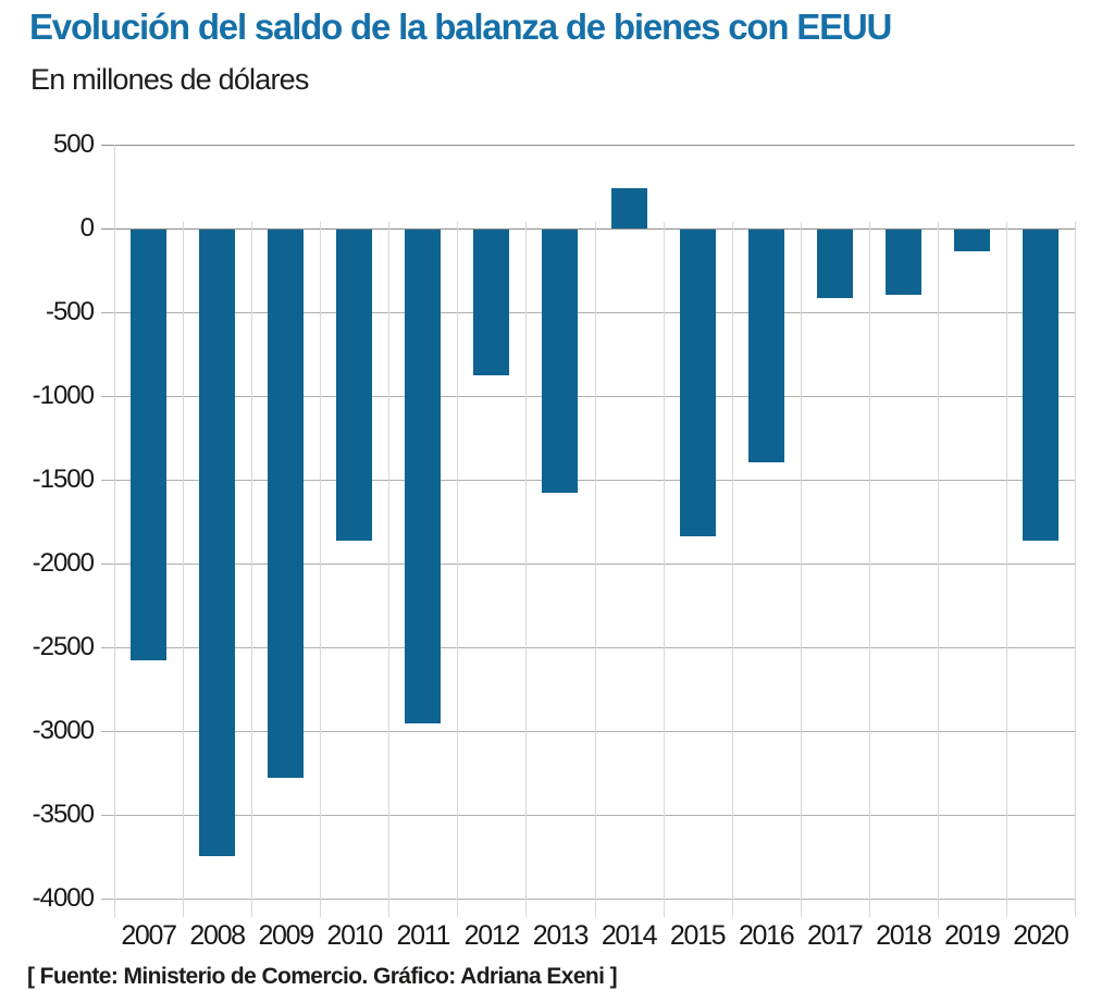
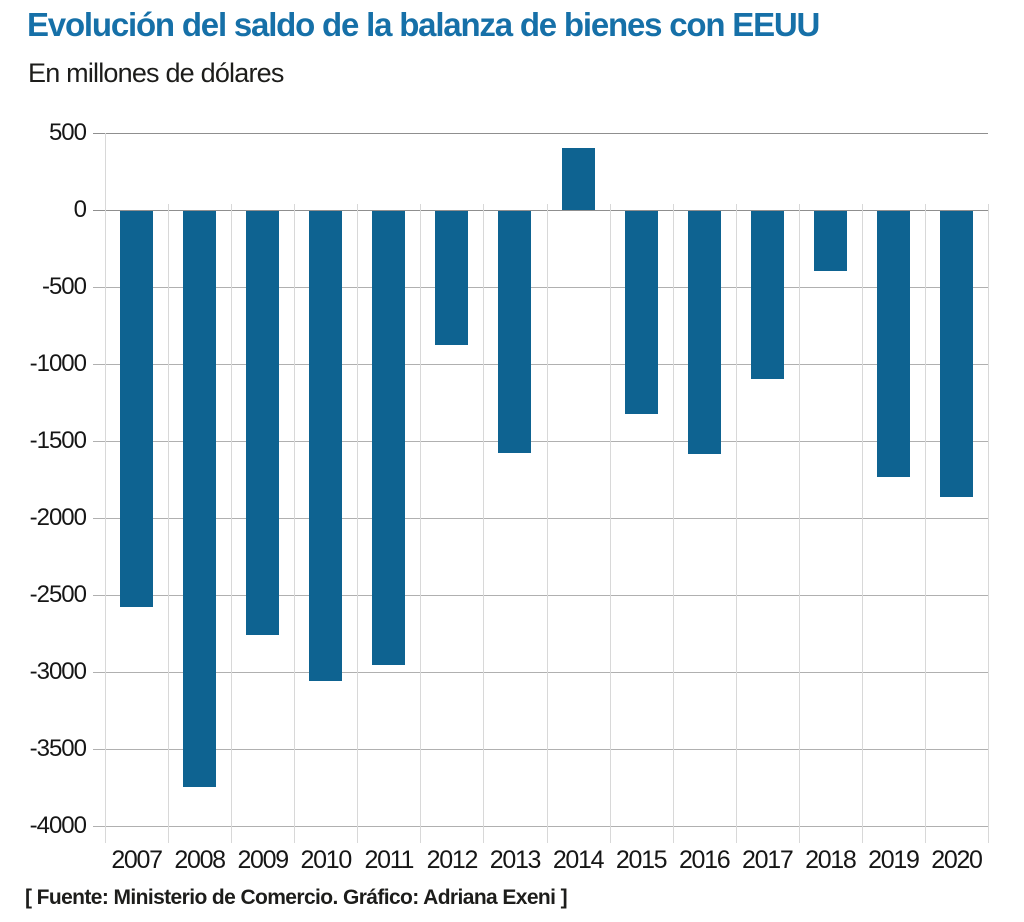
2009: -3270 -> -2750
2010: -1860 -> -3050
2014: 240 -> 400
2015: -1830 -> -1320
2016: -1390 -> -1580
2017: -410 -> -1090
2019: -130 -> -1730
